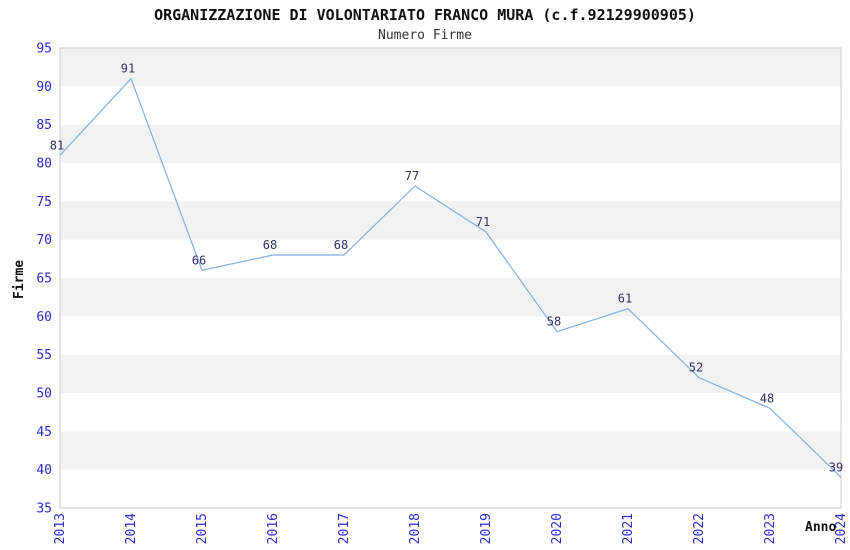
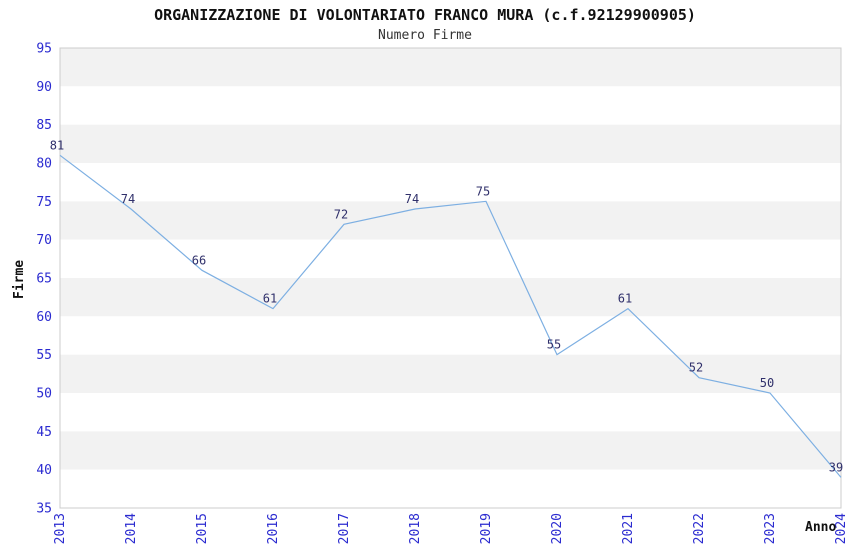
2014: 91 -> 74
2016: 68 -> 61
2017: 68 -> 72
2018: 77 -> 74
2019: 71 -> 75
2020: 58 -> 55
2023: 48 -> 50
